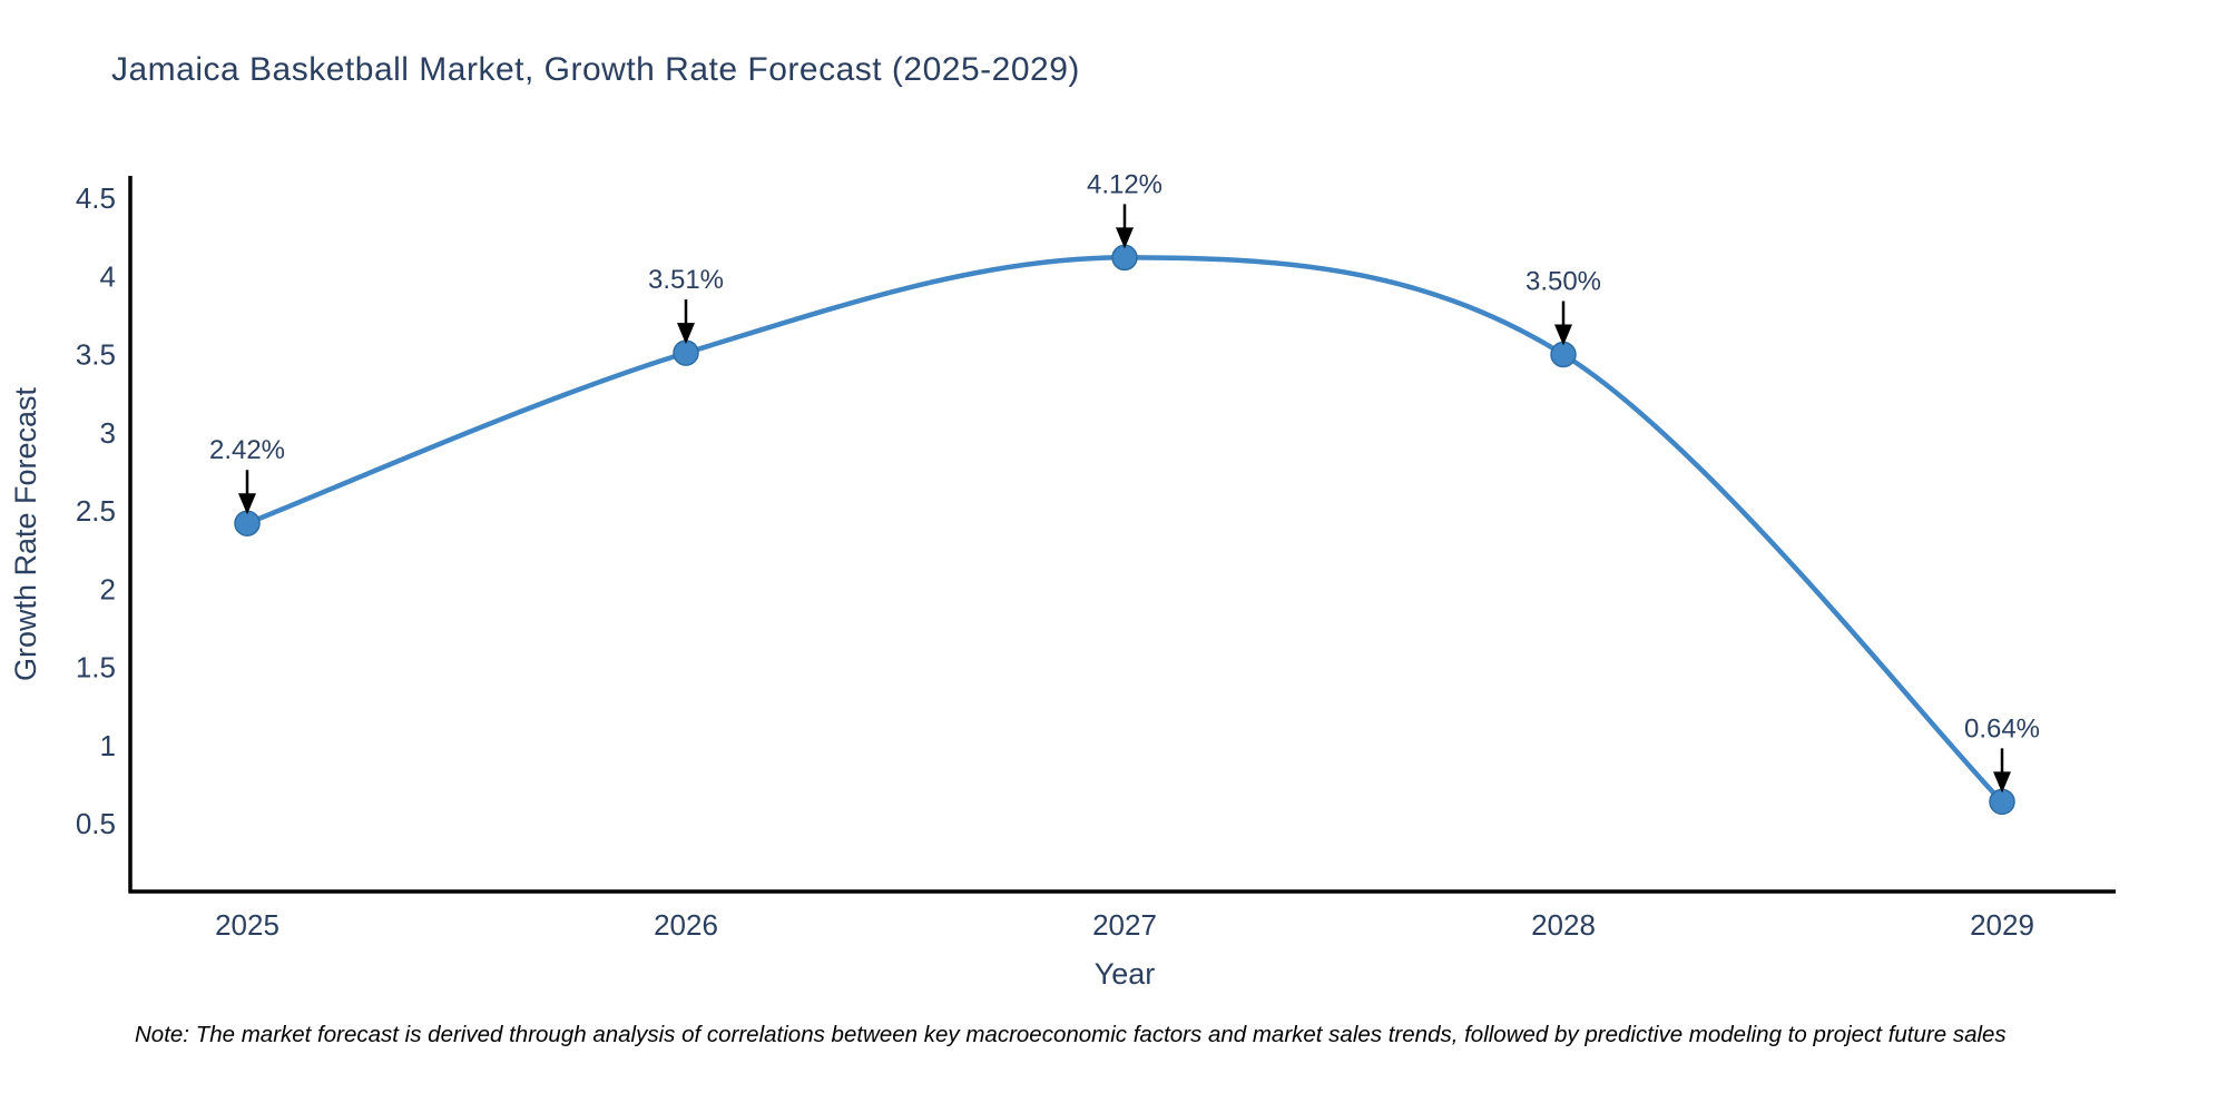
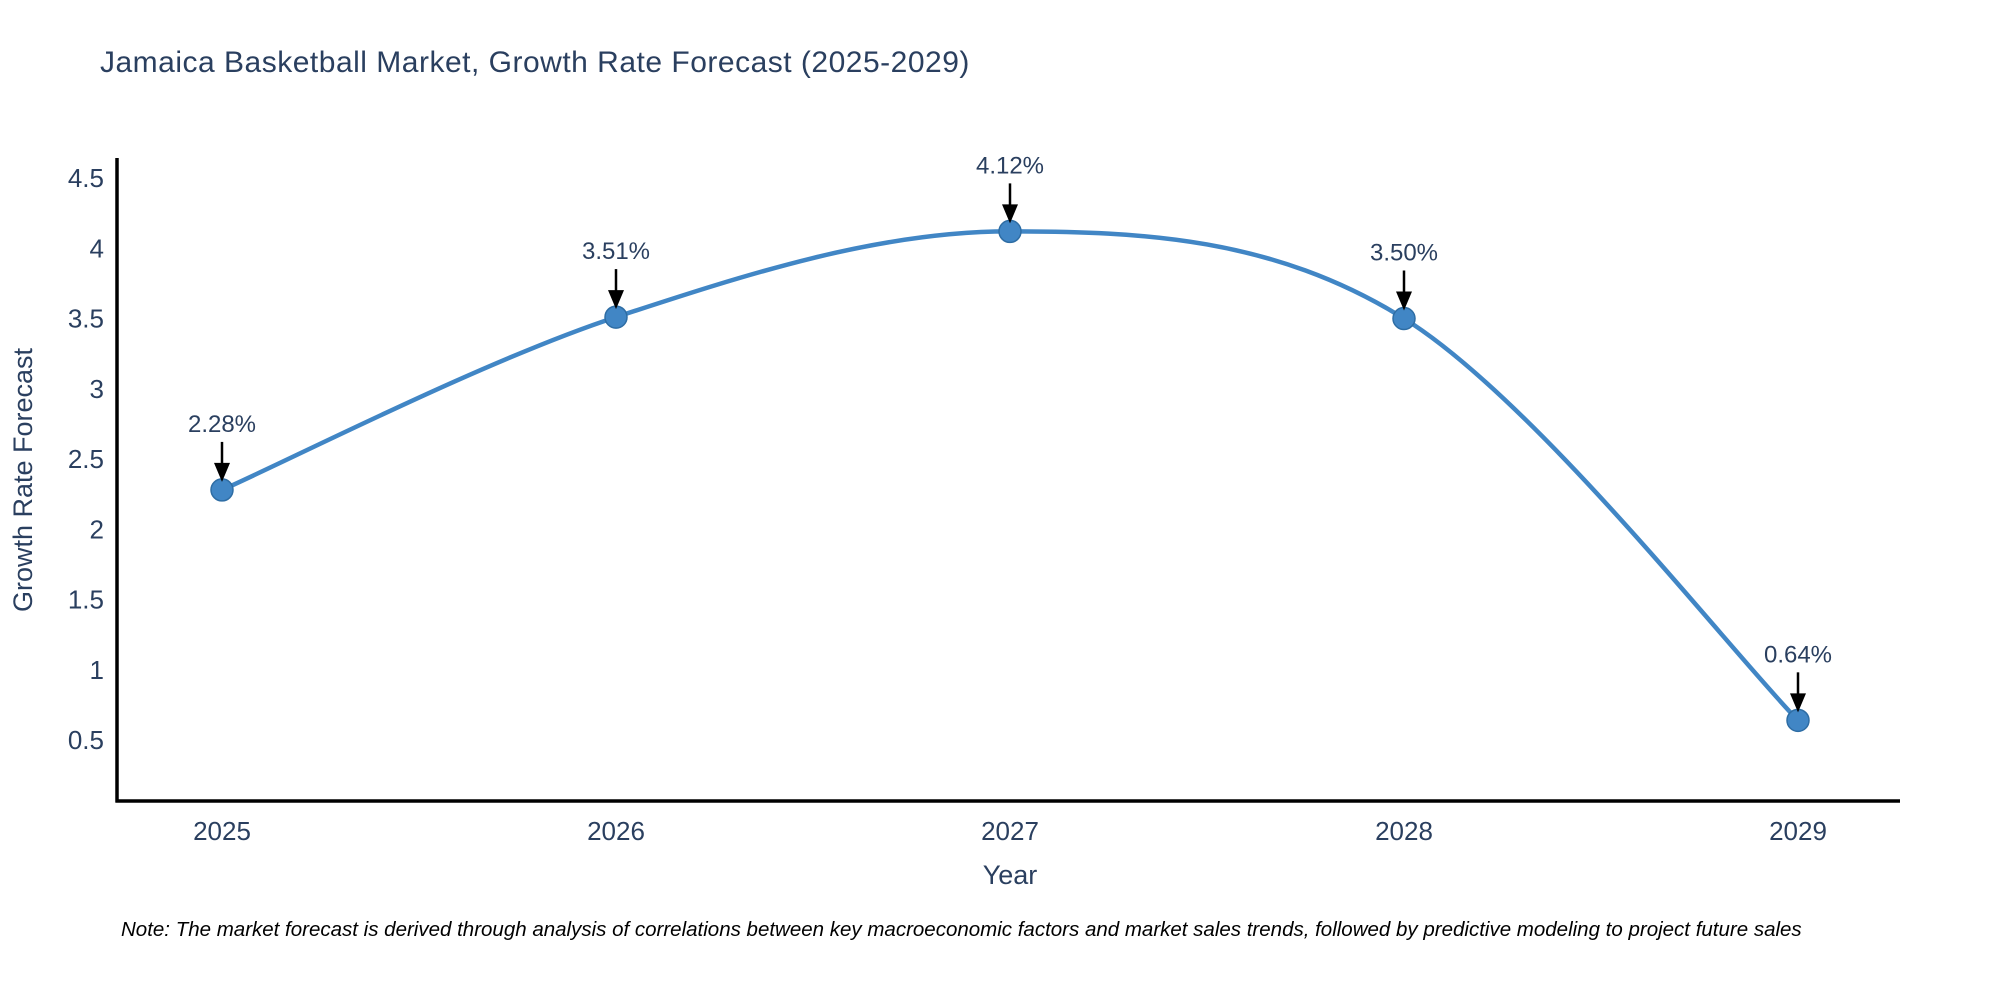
2025: 2.42% -> 2.28%
